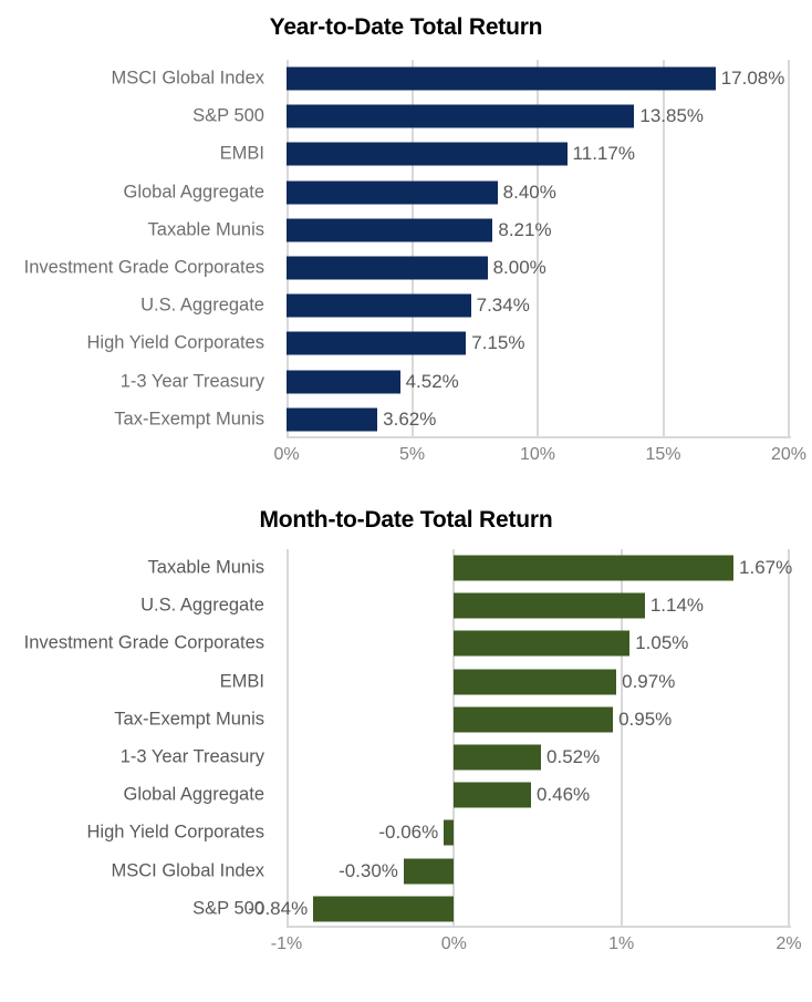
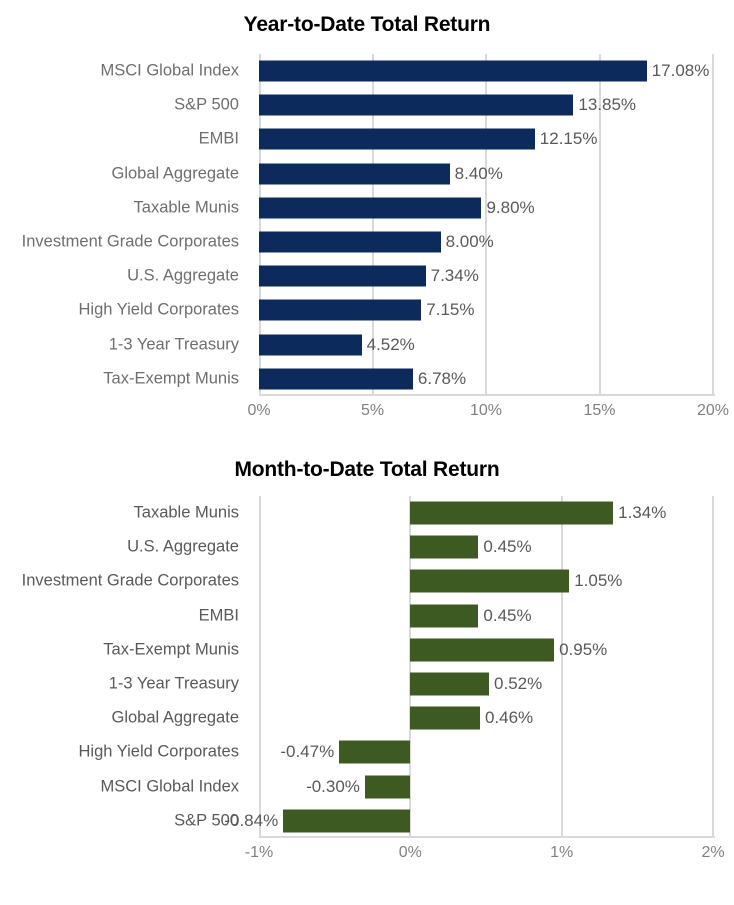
Year-to-Date Total Return/EMBI: 11.17% -> 12.15%
Year-to-Date Total Return/Taxable Munis: 8.21% -> 9.80%
Year-to-Date Total Return/Tax-Exempt Munis: 3.62% -> 6.78%
Month-to-Date Total Return/Taxable Munis: 1.67% -> 1.34%
Month-to-Date Total Return/U.S. Aggregate: 1.14% -> 0.45%
Month-to-Date Total Return/EMBI: 0.97% -> 0.45%
Month-to-Date Total Return/High Yield Corporates: -0.06% -> -0.47%
